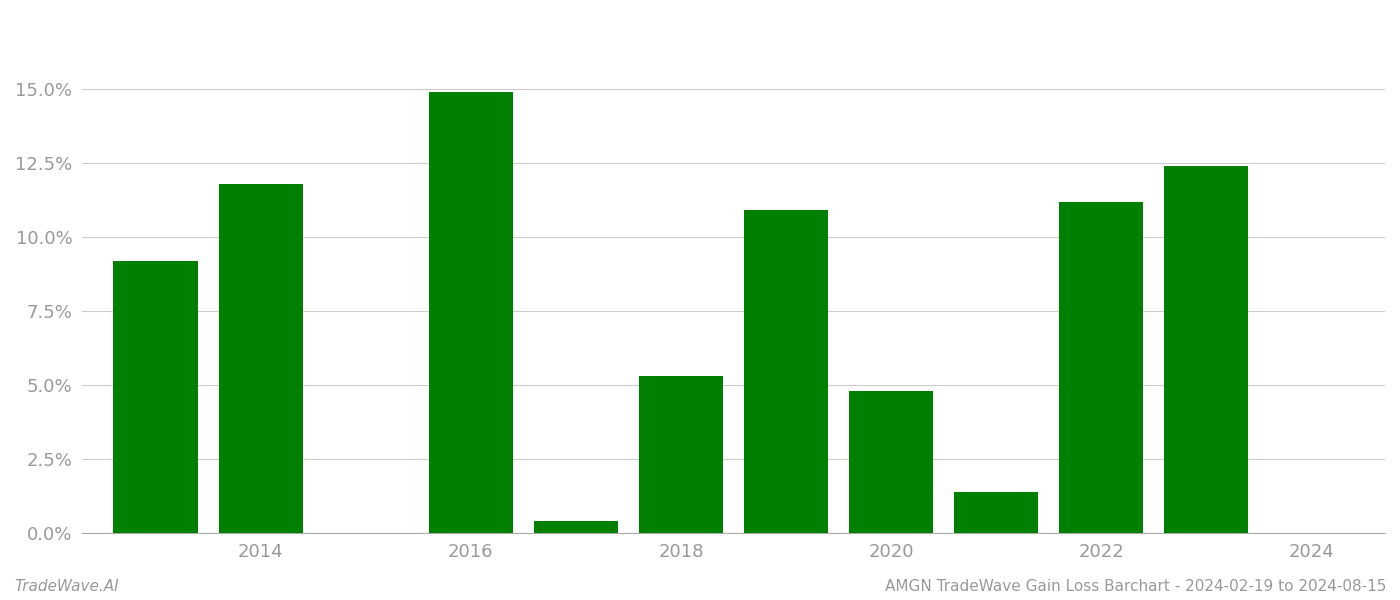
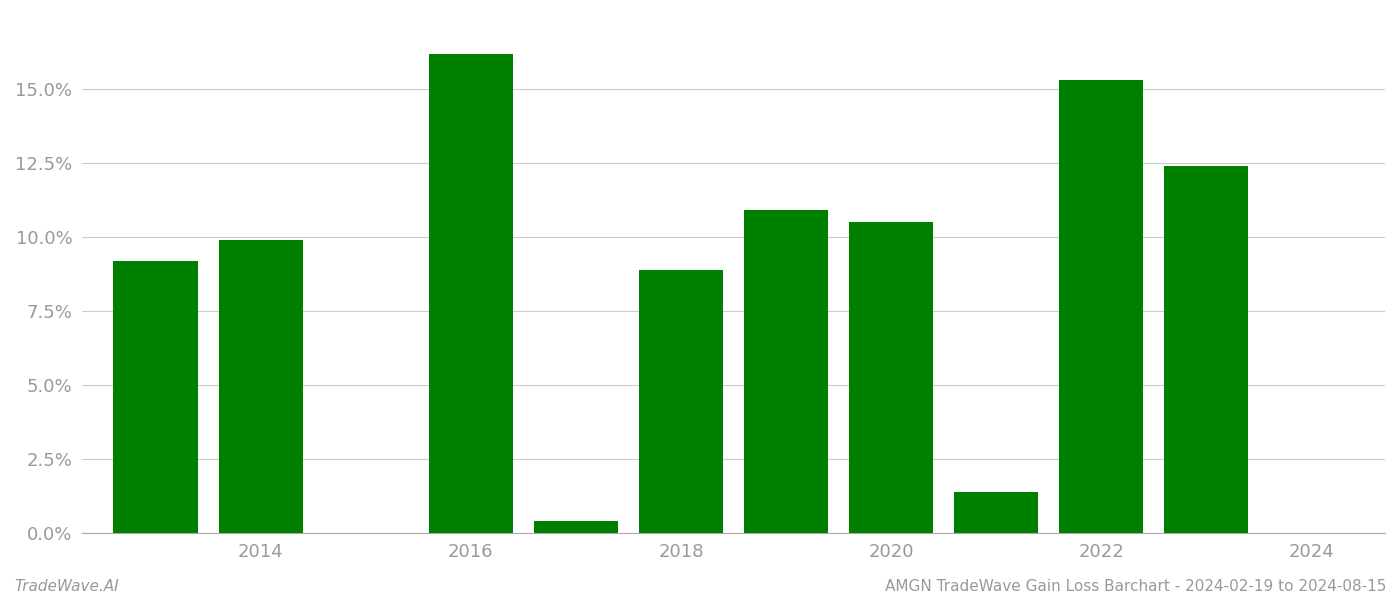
2014: 11.8% -> 9.9%
2016: 14.9% -> 16.2%
2018: 5.3% -> 8.9%
2020: 4.8% -> 10.5%
2022: 11.2% -> 15.3%
